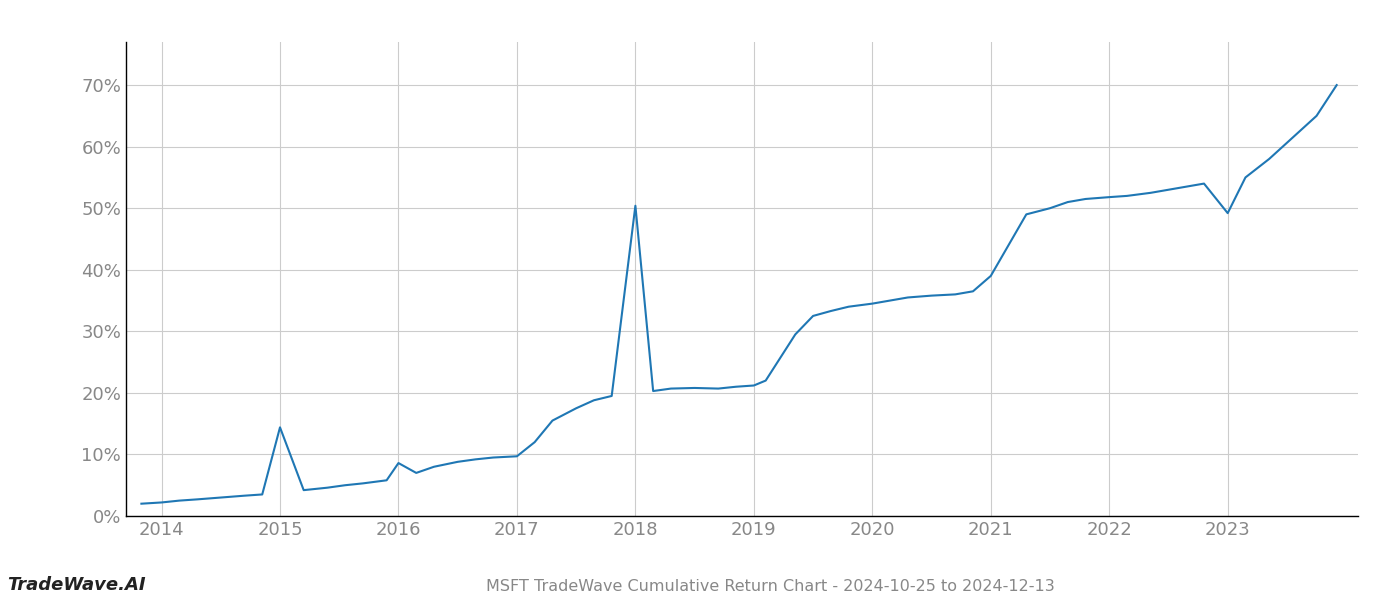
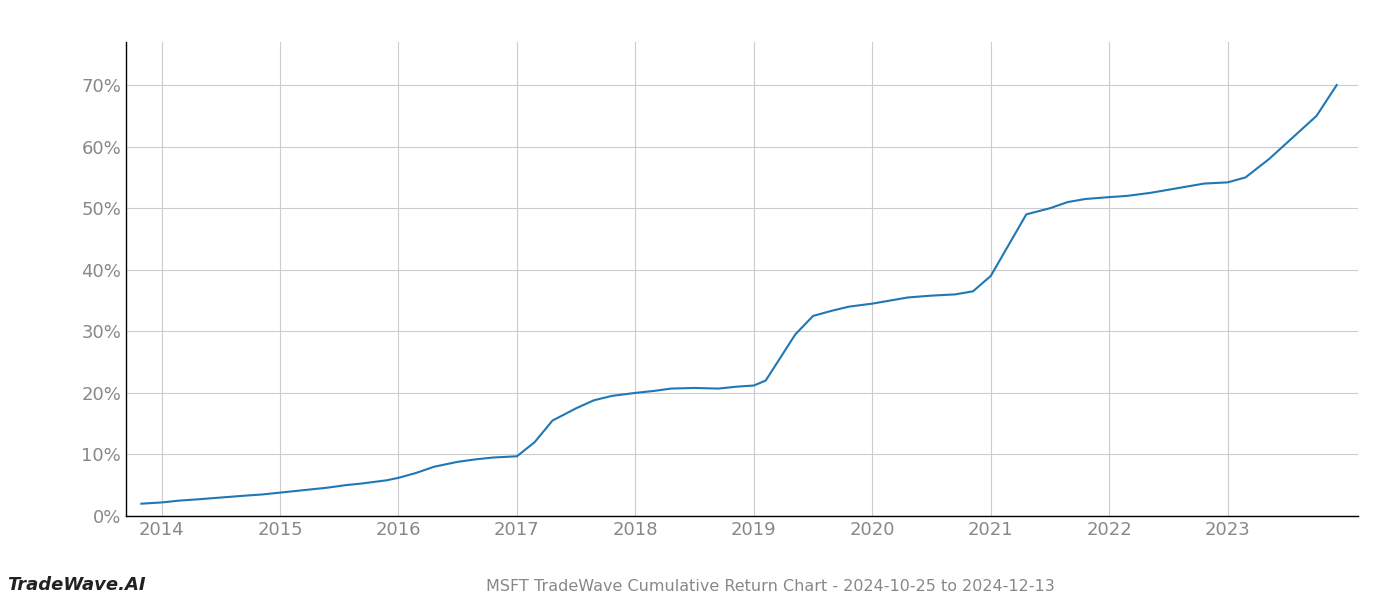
2015: 14.4% -> 3.8%
2016: 8.6% -> 6.2%
2018: 50.4% -> 20.0%
2023: 49.2% -> 54.2%
